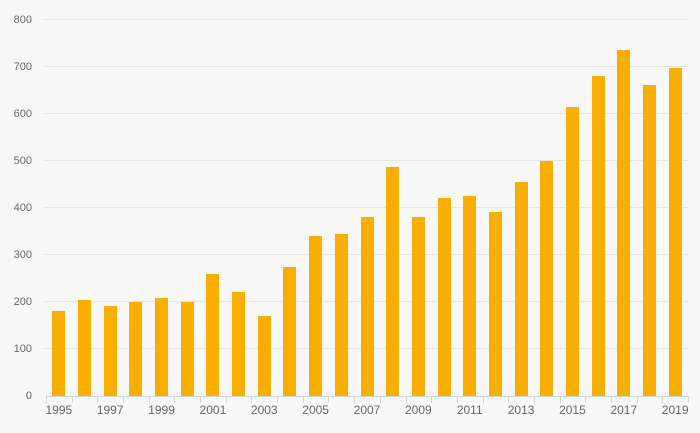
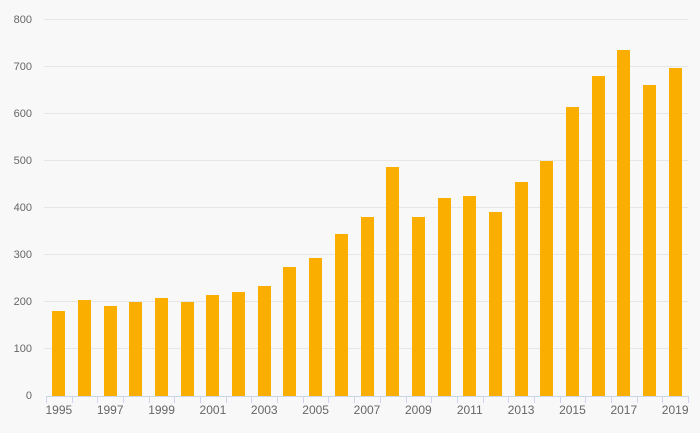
2001: 260 -> 220
2003: 170 -> 230
2005: 340 -> 290
